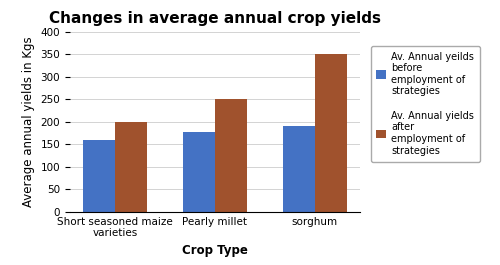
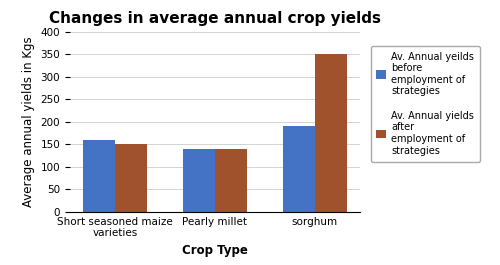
Av. Annual yields after employment of strategies/Short seasoned maize varieties: 200 -> 150
Av. Annual yeilds before employment of strategies/Pearly millet: 178 -> 140
Av. Annual yields after employment of strategies/Pearly millet: 250 -> 140
